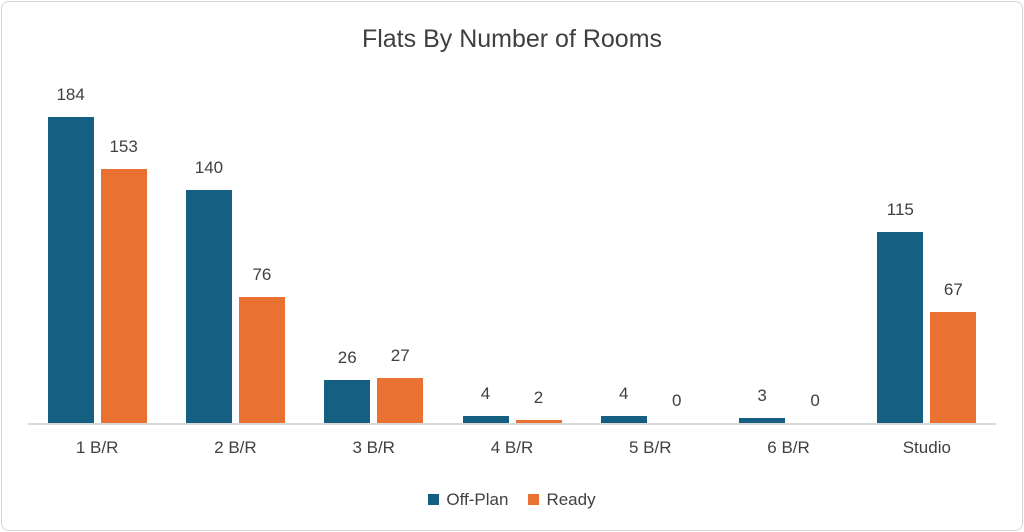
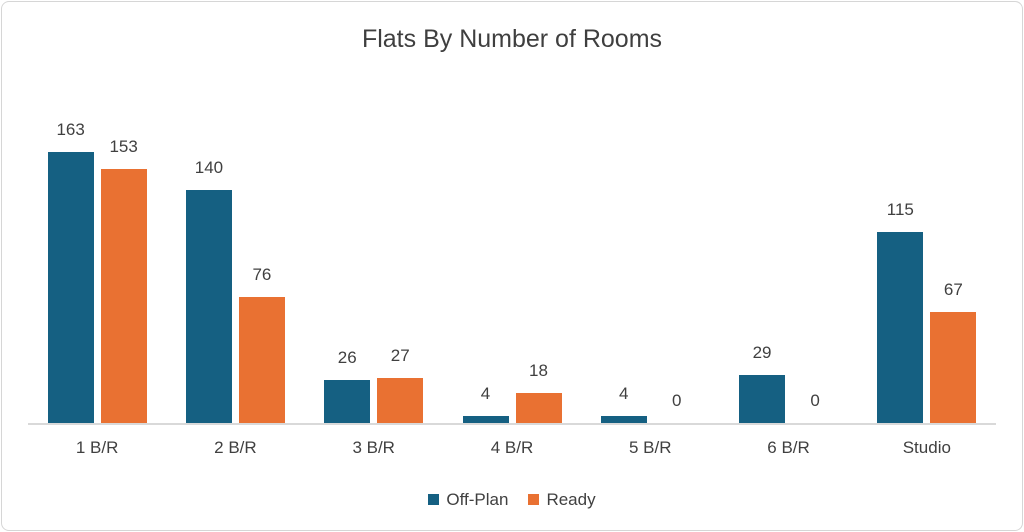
Off-Plan/1 B/R: 184 -> 163
Ready/4 B/R: 2 -> 18
Off-Plan/6 B/R: 3 -> 29
